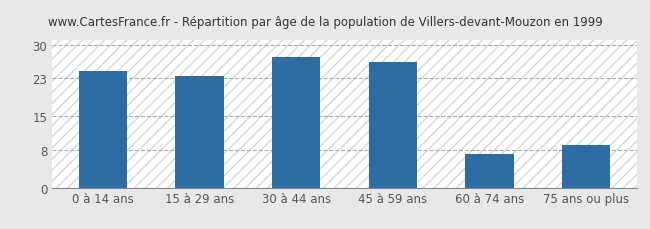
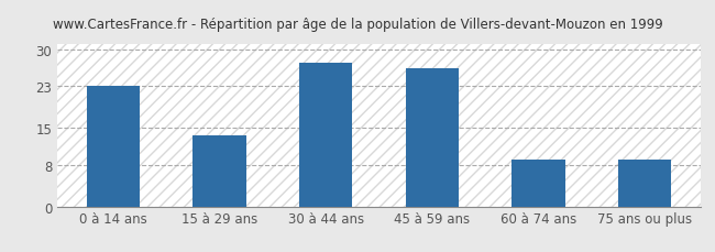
0 à 14 ans: 24.5 -> 23.0
15 à 29 ans: 23.5 -> 13.5
60 à 74 ans: 7.0 -> 9.0
